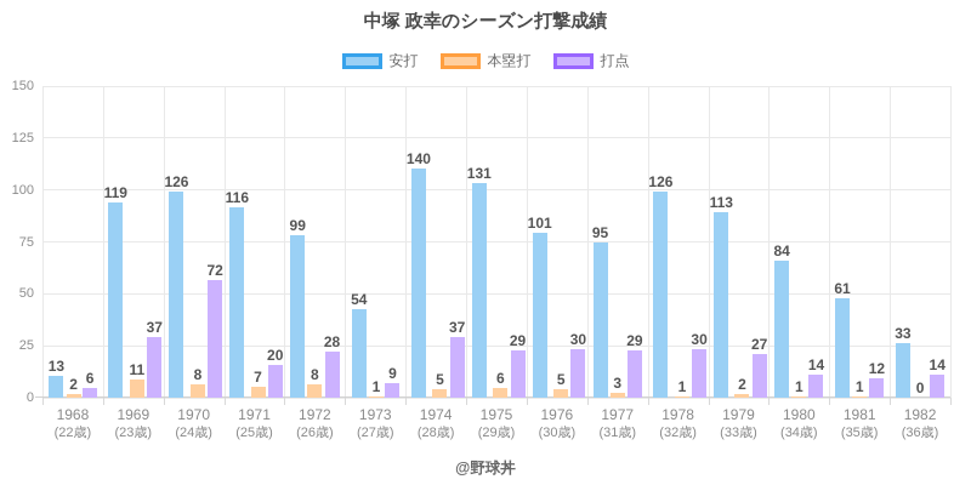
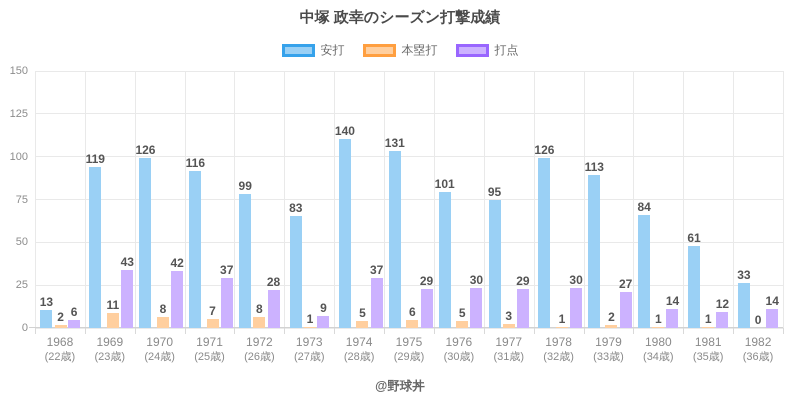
打点/1969: 37 -> 43
打点/1970: 72 -> 42
打点/1971: 20 -> 37
安打/1973: 54 -> 83
